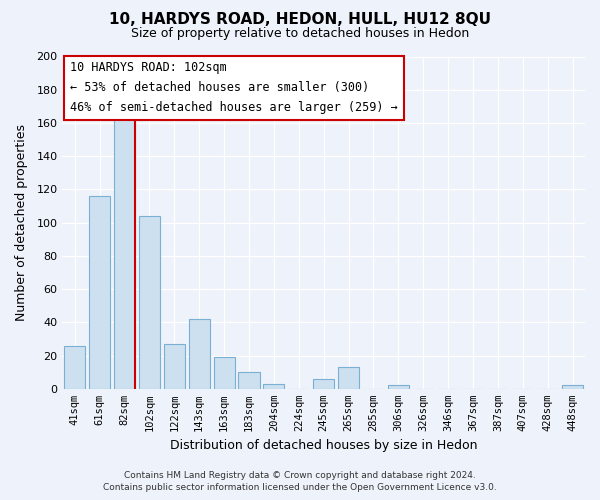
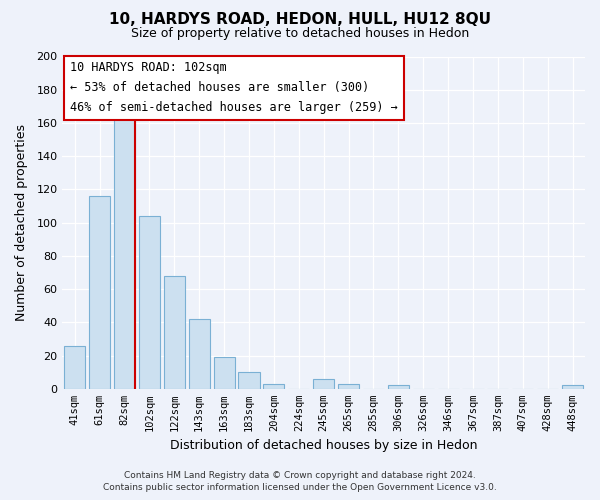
122sqm: 27 -> 68
265sqm: 13 -> 3
